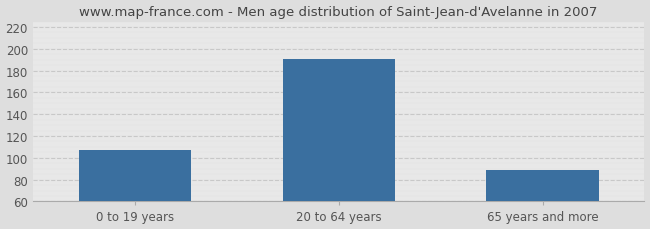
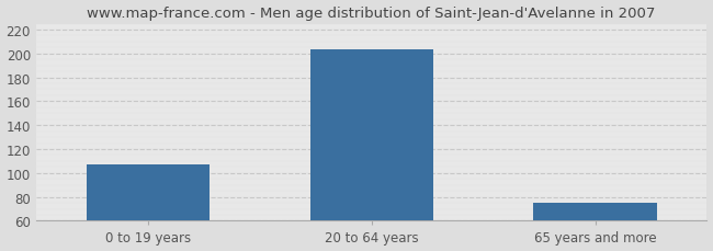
20 to 64 years: 191 -> 203
65 years and more: 89 -> 75
